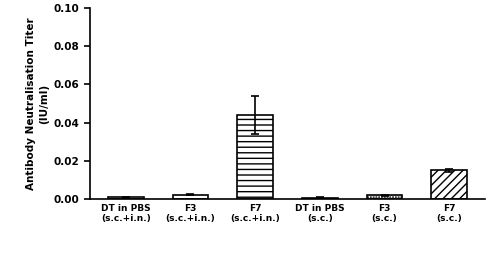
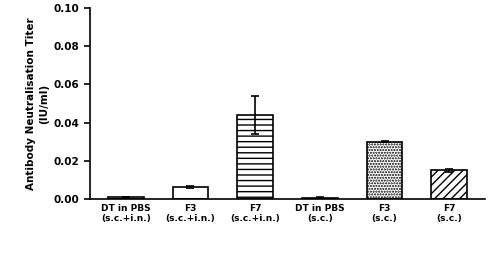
F3 (s.c.+i.n.): 0.002 -> 0.006
F3 (s.c.): 0.002 -> 0.030
